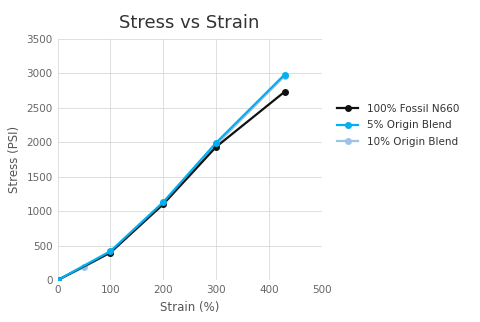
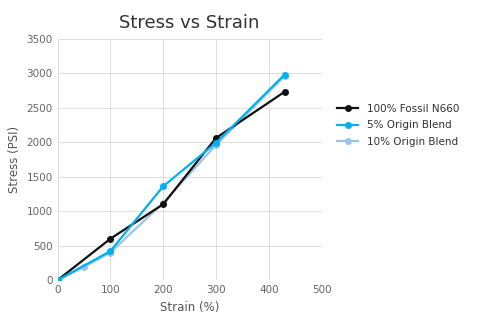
100% Fossil N660/100: 400 -> 600
5% Origin Blend/200: 1130 -> 1360
100% Fossil N660/300: 1930 -> 2060
